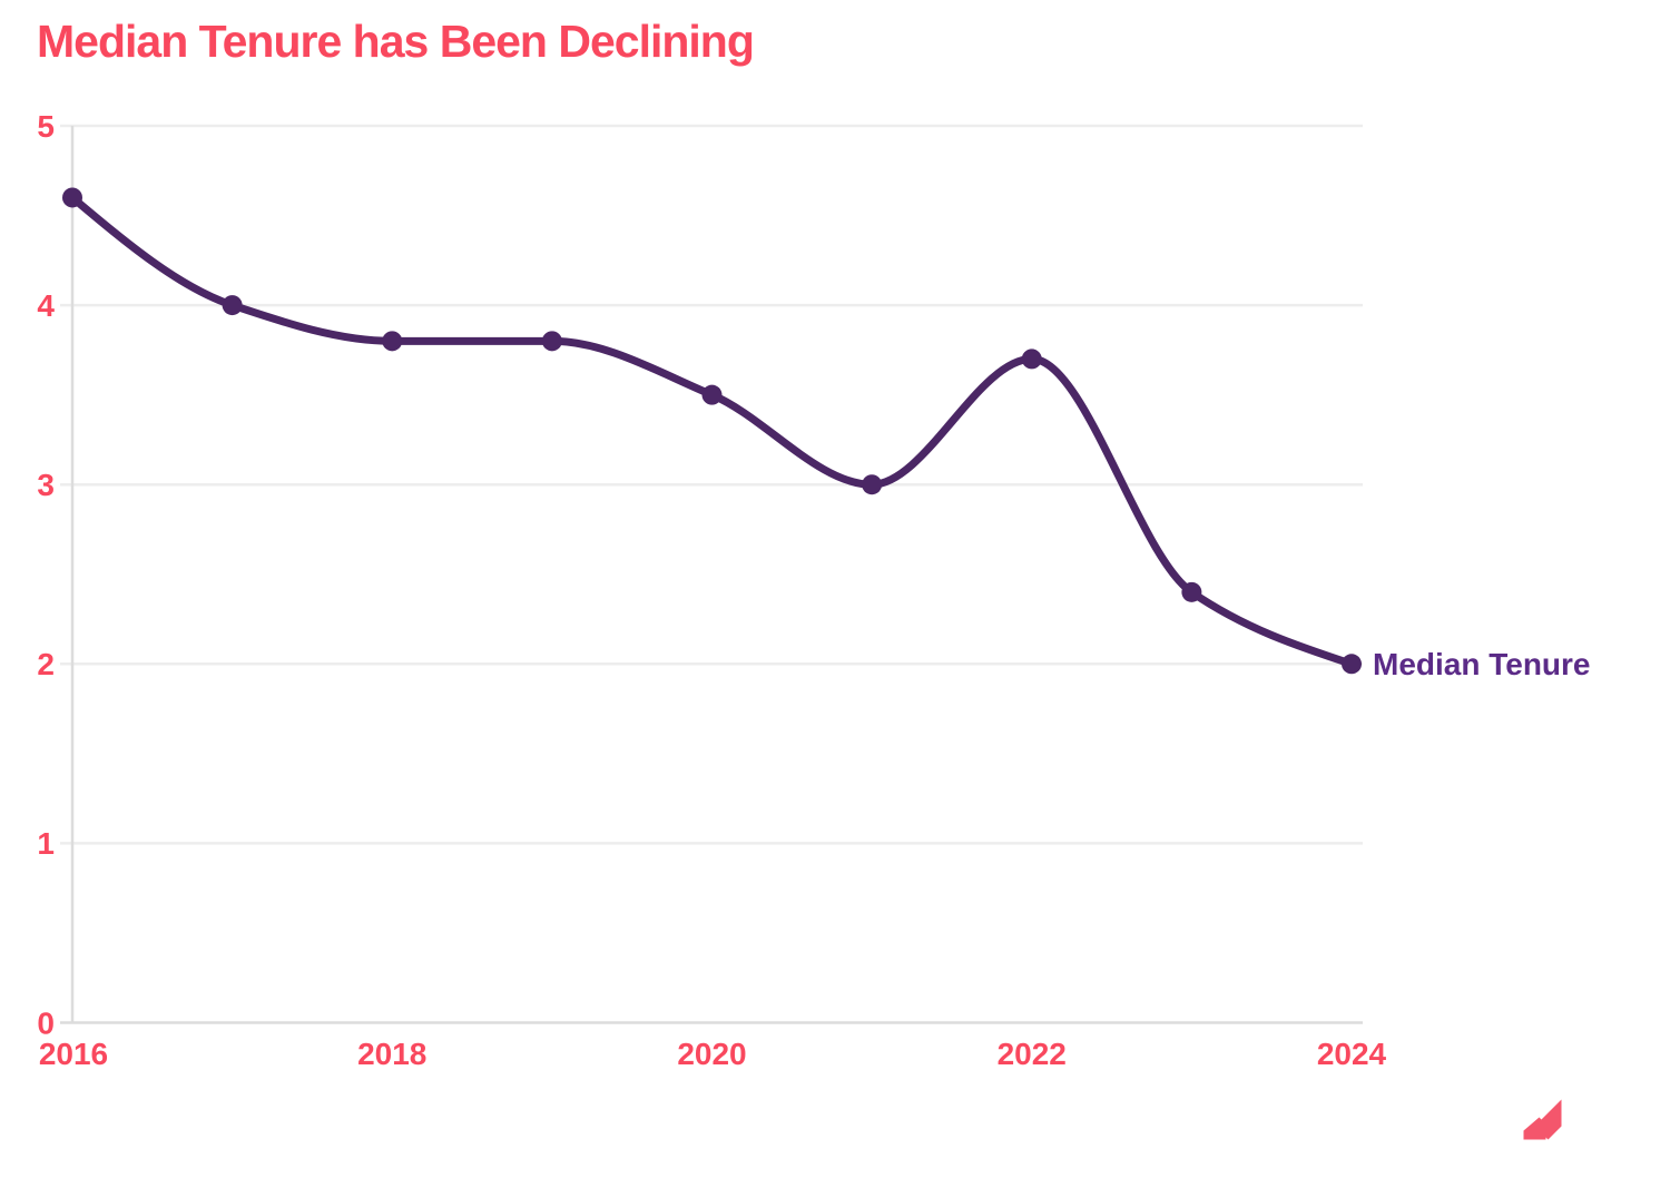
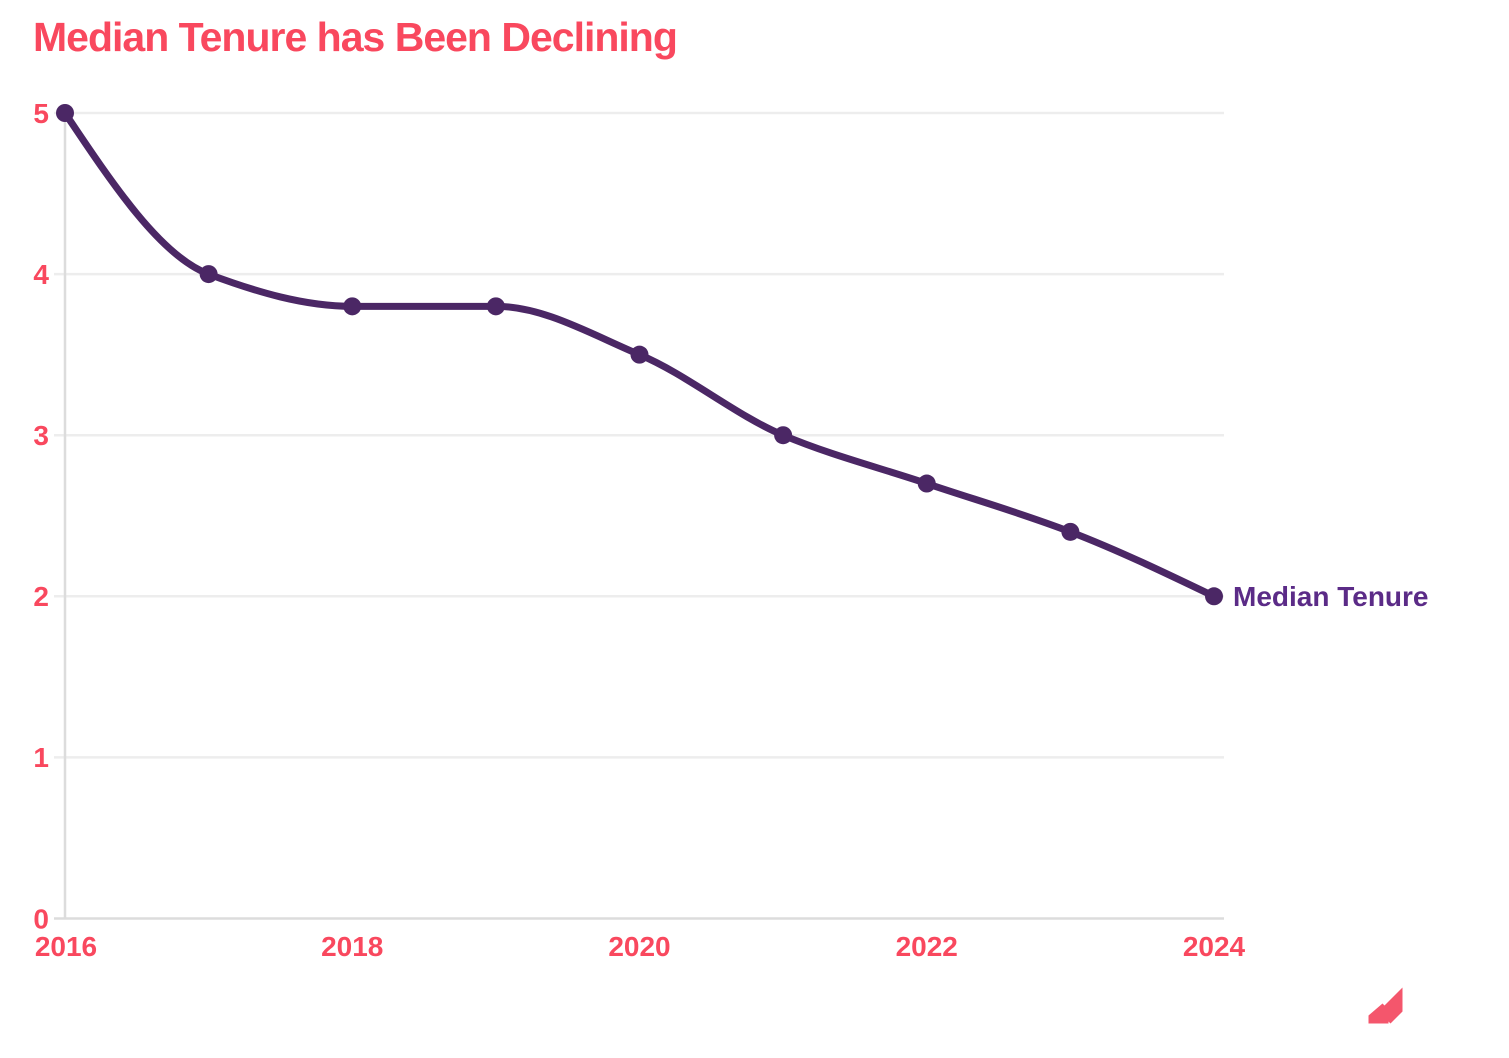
2016: 4.6 -> 5.0
2022: 3.7 -> 2.7
